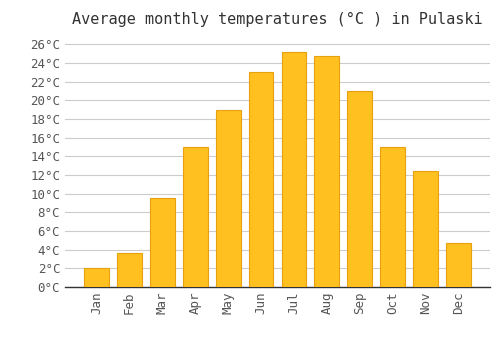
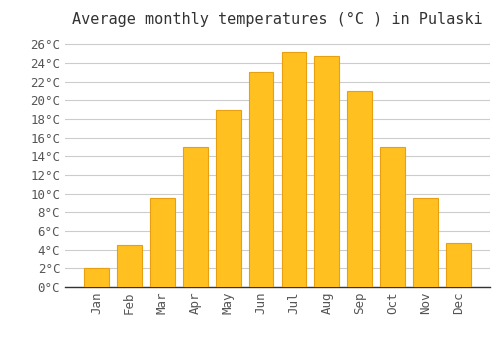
Feb: 3.6°C -> 4.5°C
Nov: 12.4°C -> 9.5°C
